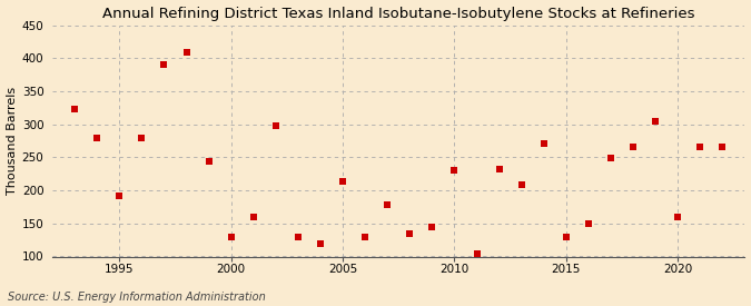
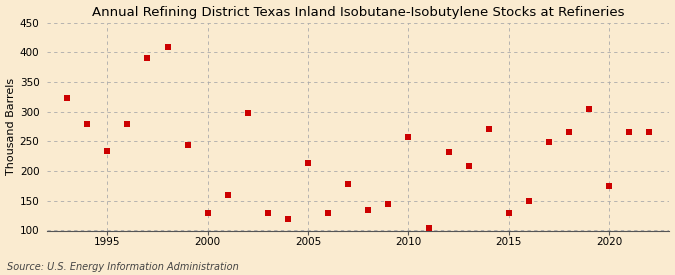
1995: 192 -> 233
2010: 230 -> 257
2020: 160 -> 175
